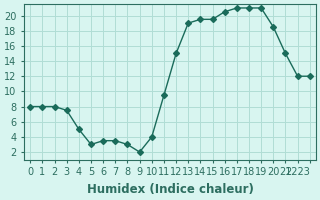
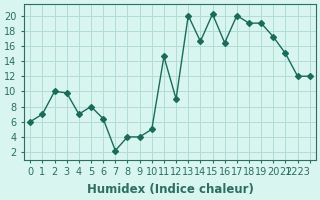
0: 8.0 -> 6.0
1: 8.0 -> 7.0
2: 8.0 -> 10.0
3: 7.5 -> 9.8
4: 5.0 -> 7.0
5: 3.0 -> 8.0
6: 3.5 -> 6.4
7: 3.5 -> 2.2
8: 3.0 -> 4.0
9: 2.0 -> 4.0
10: 4.0 -> 5.0
11: 9.5 -> 14.6
12: 15.0 -> 9.0
13: 19.0 -> 20.0
14: 19.5 -> 16.6
15: 19.5 -> 20.2
16: 20.5 -> 16.4
17: 21.0 -> 20.0
18: 21.0 -> 19.0
19: 21.0 -> 19.0
20: 18.5 -> 17.2
